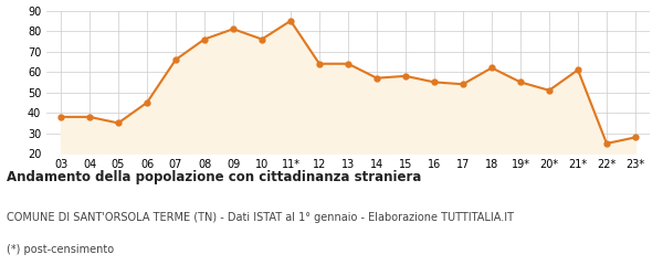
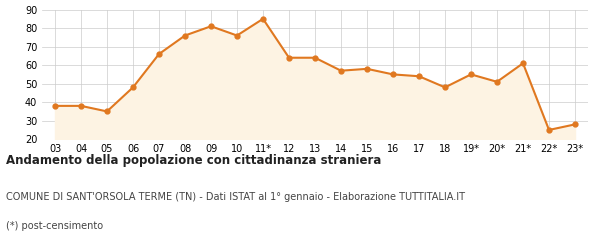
06: 45 -> 48
18: 62 -> 48
